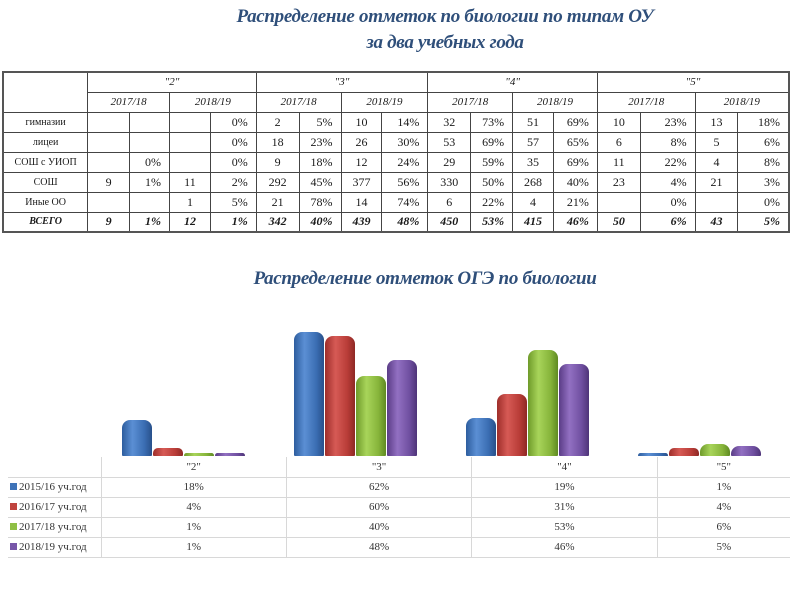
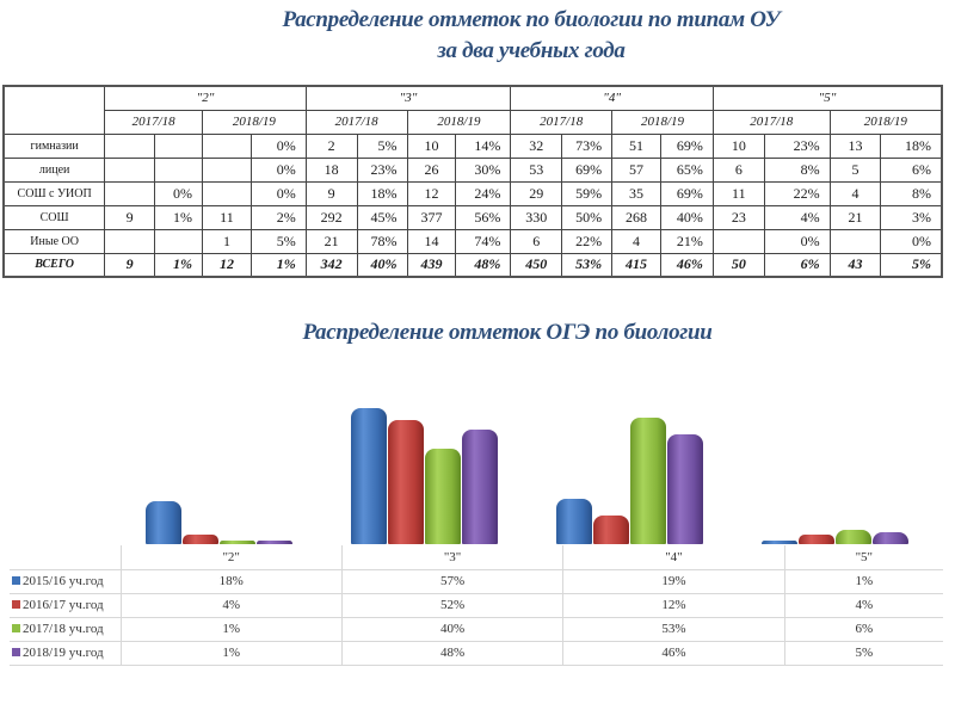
2015/16 уч.год/"3": 62% -> 57%
2016/17 уч.год/"3": 60% -> 52%
2016/17 уч.год/"4": 31% -> 12%
